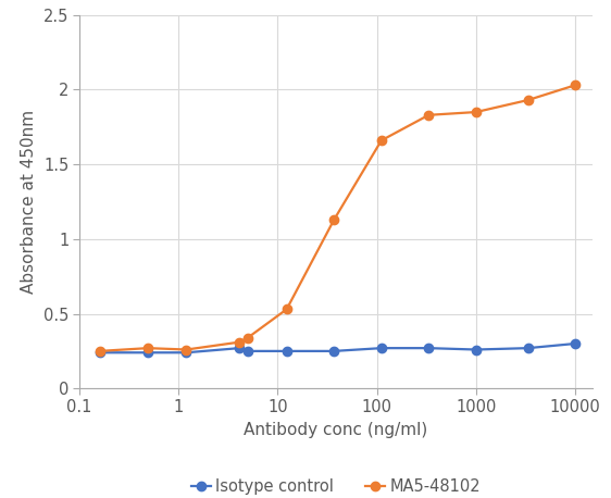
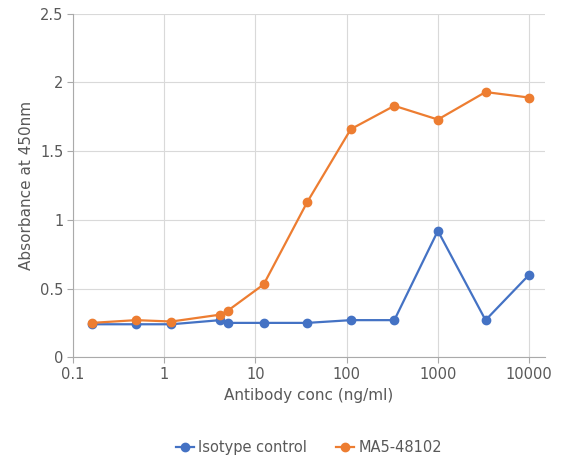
Isotype control/1000: 0.26 -> 0.92
MA5-48102/1000: 1.85 -> 1.73
Isotype control/10000: 0.30 -> 0.60
MA5-48102/10000: 2.03 -> 1.89
